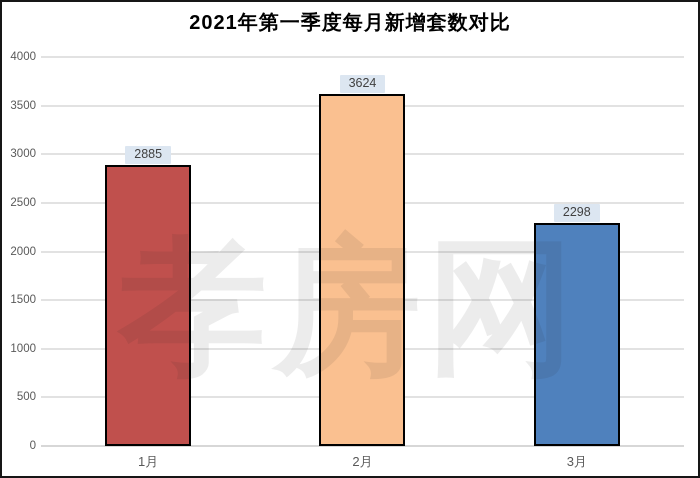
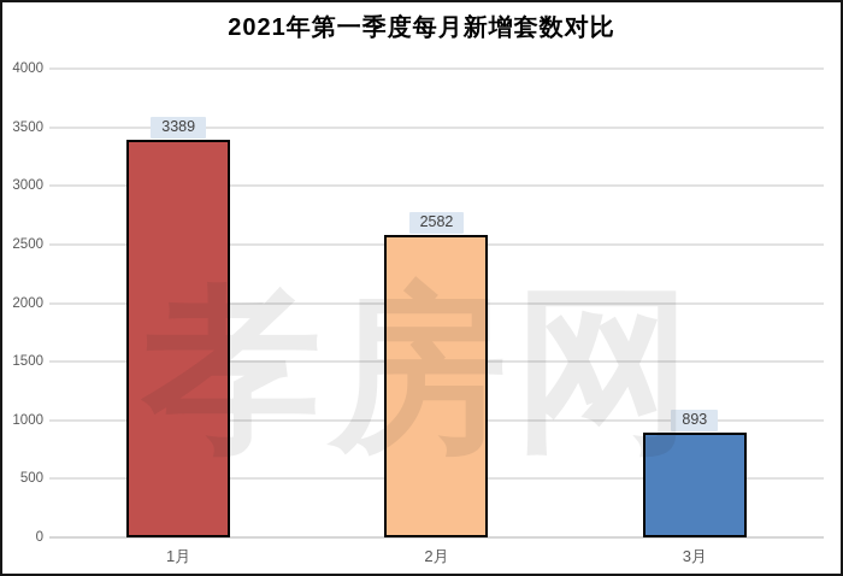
1月: 2885 -> 3389
2月: 3624 -> 2582
3月: 2298 -> 893
